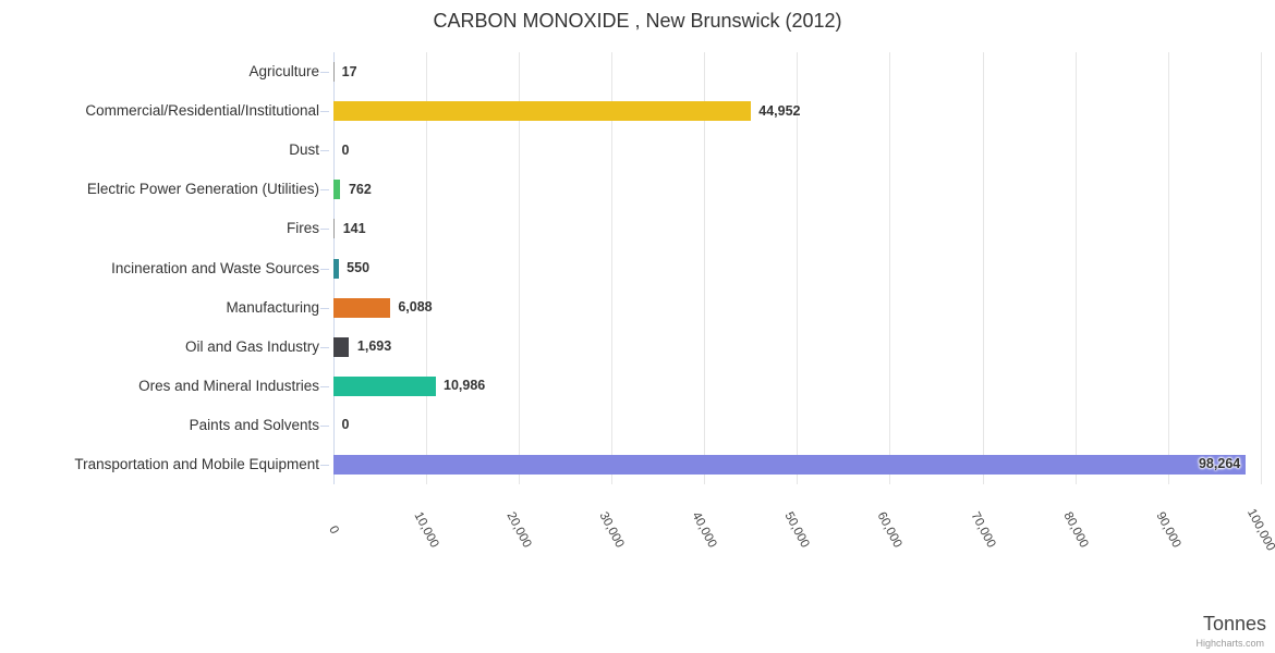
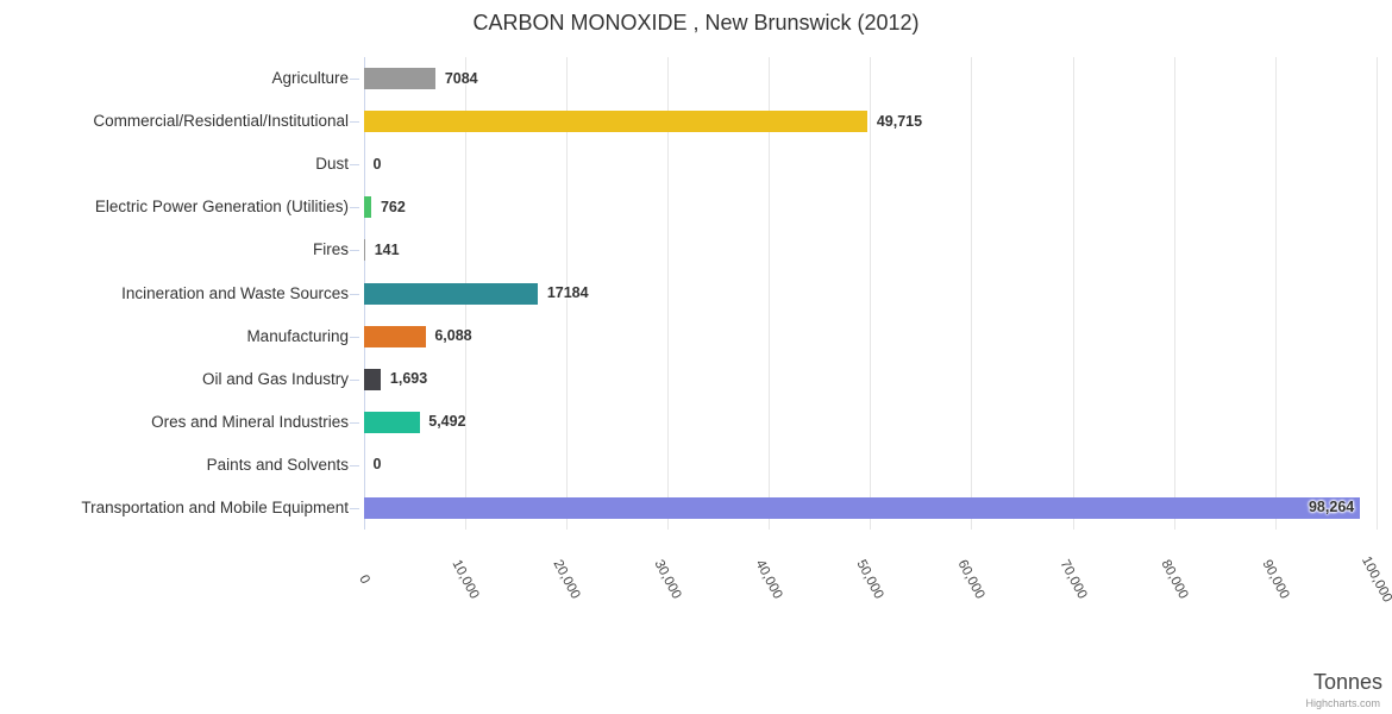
Agriculture: 17 -> 7084
Commercial/Residential/Institutional: 44,952 -> 49,715
Incineration and Waste Sources: 550 -> 17184
Ores and Mineral Industries: 10,986 -> 5,492
